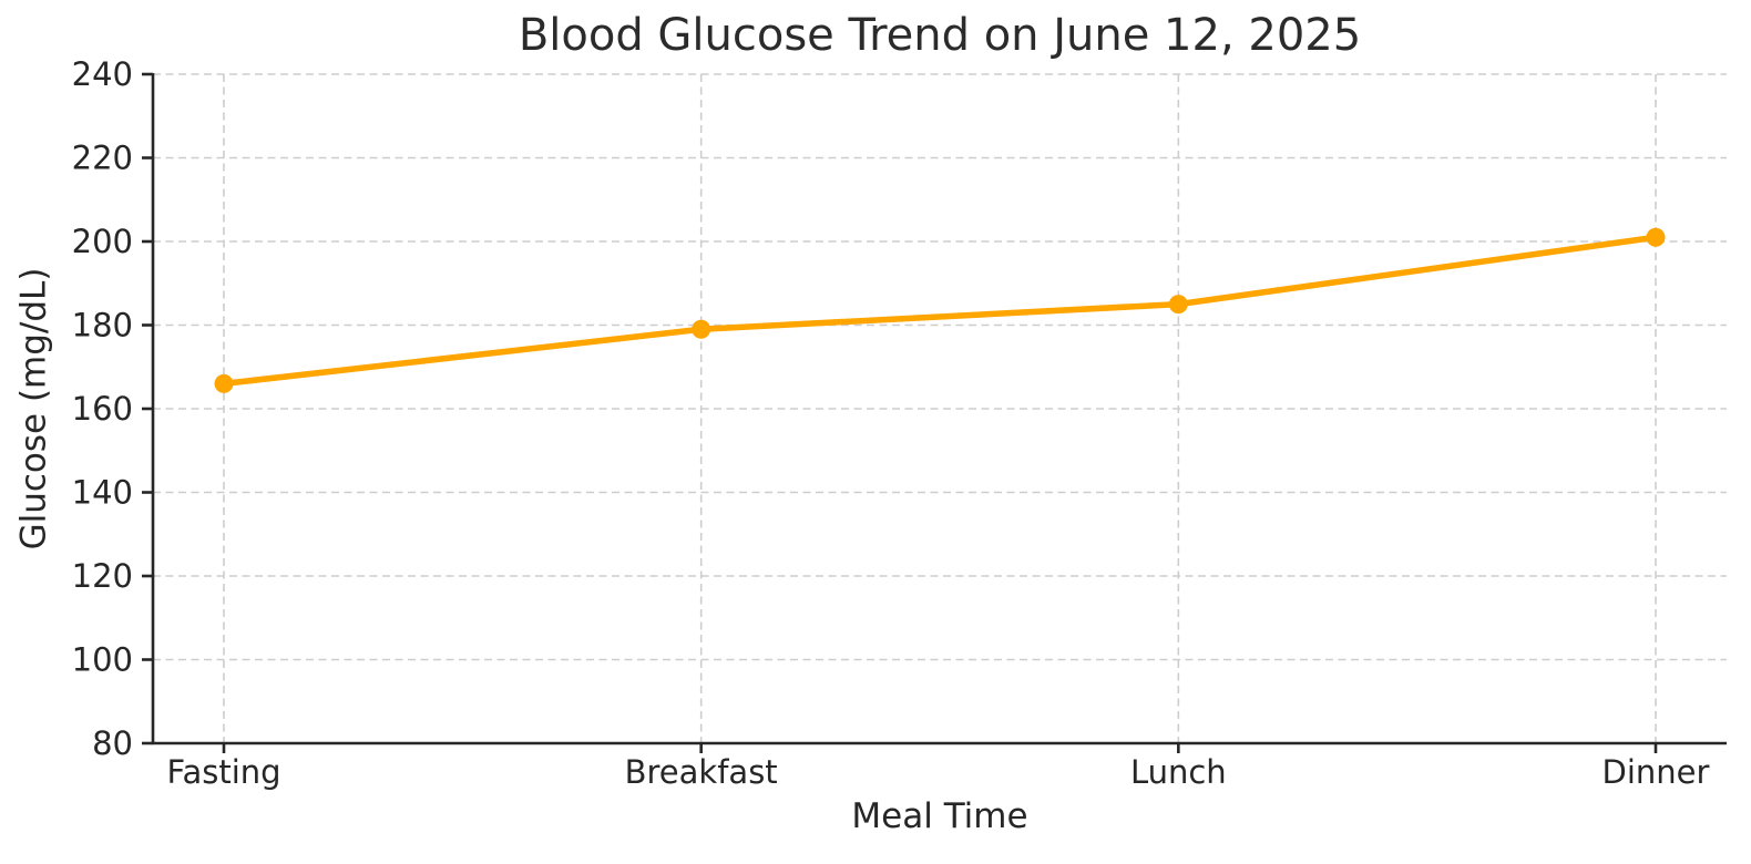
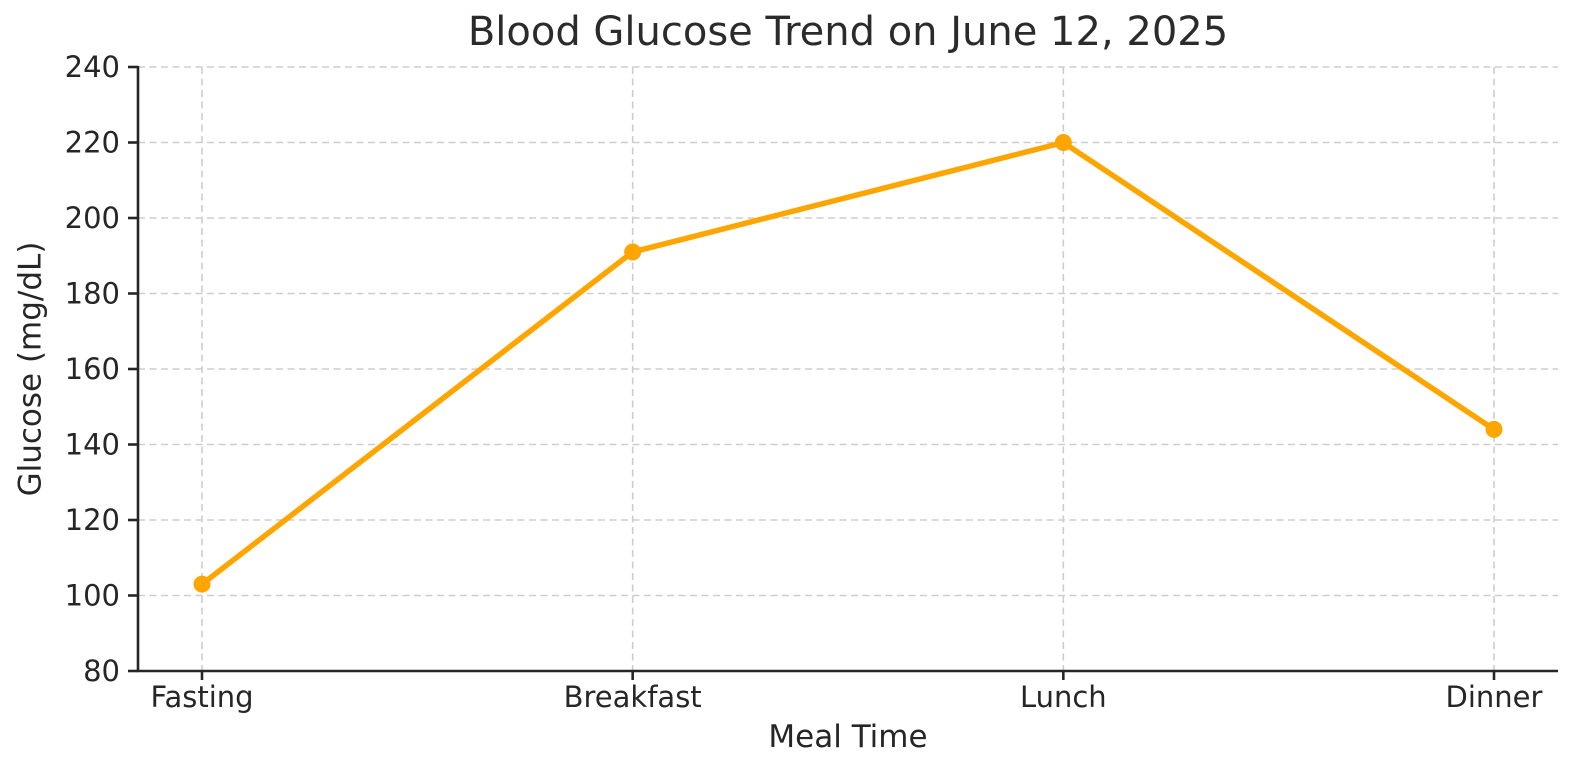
Fasting: 166 -> 103
Breakfast: 179 -> 191
Lunch: 185 -> 220
Dinner: 201 -> 144
